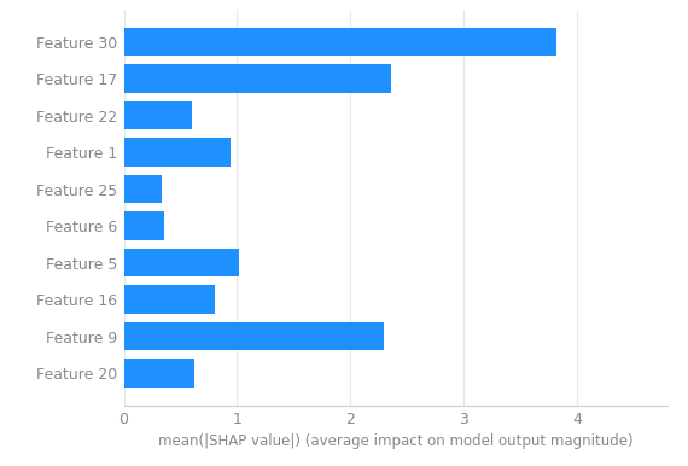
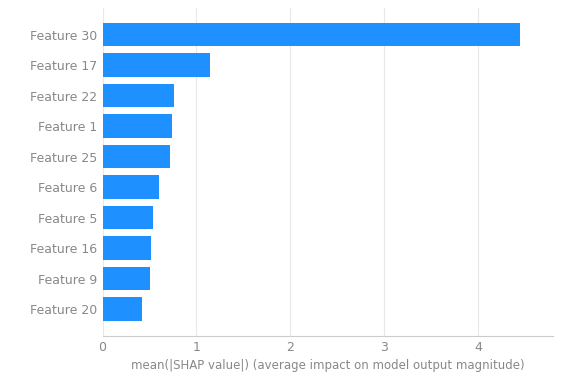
Feature 30: 3.82 -> 4.45
Feature 17: 2.36 -> 1.15
Feature 22: 0.60 -> 0.76
Feature 1: 0.94 -> 0.74
Feature 25: 0.34 -> 0.72
Feature 6: 0.36 -> 0.60
Feature 5: 1.02 -> 0.54
Feature 16: 0.80 -> 0.52
Feature 9: 2.30 -> 0.50
Feature 20: 0.62 -> 0.42
